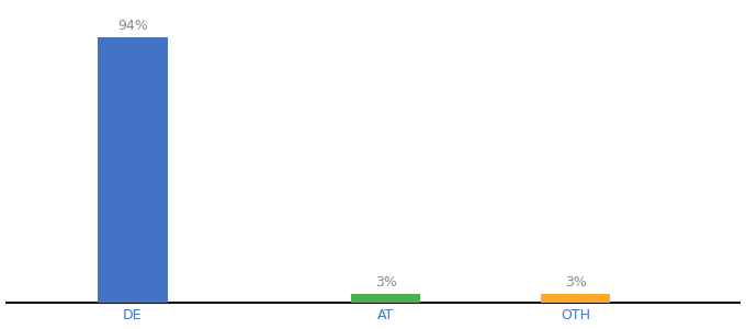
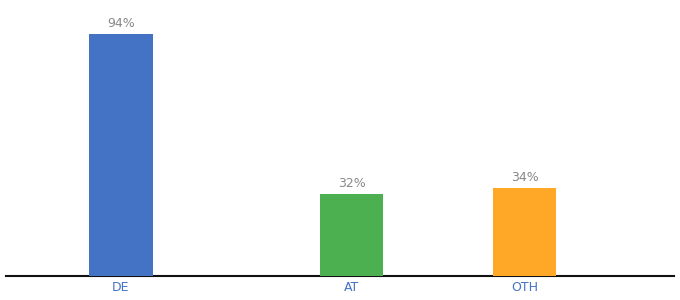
AT: 3% -> 32%
OTH: 3% -> 34%
